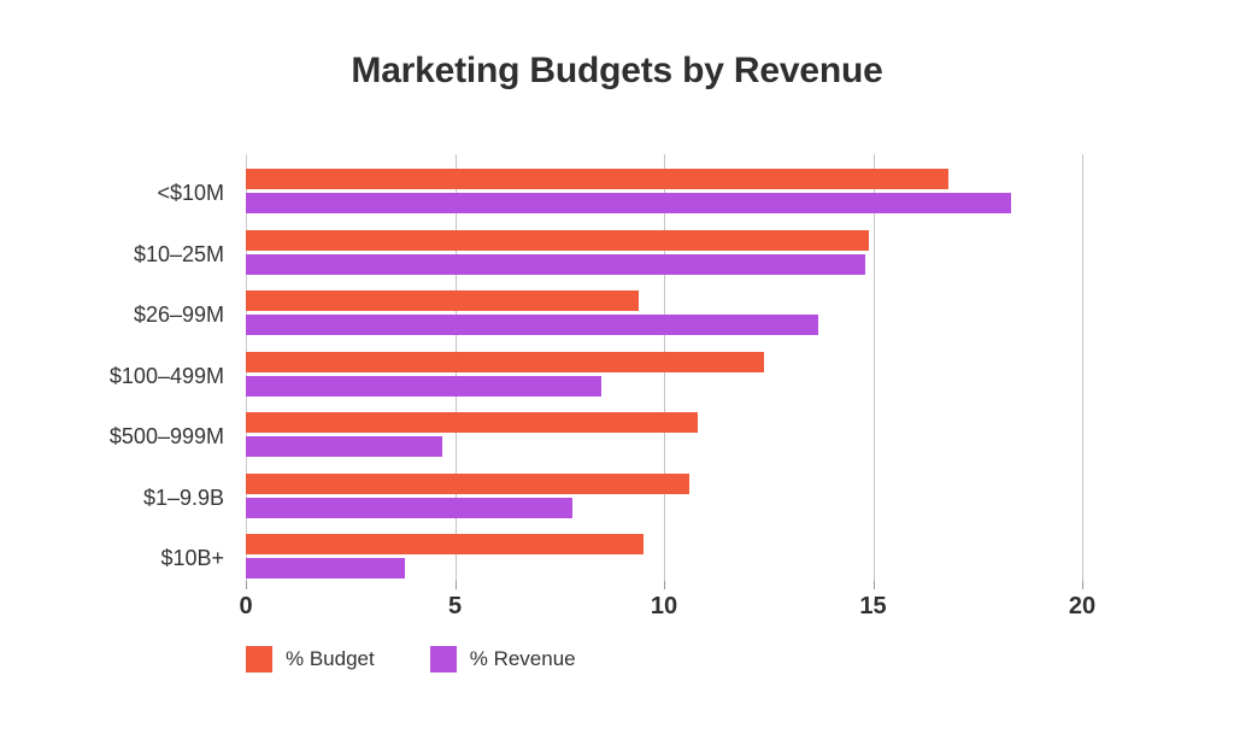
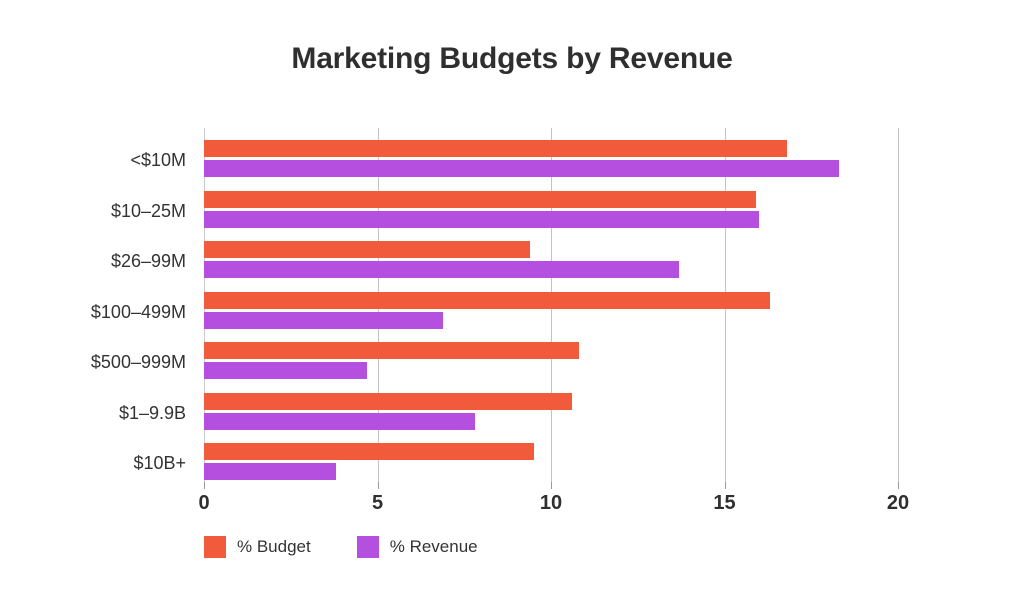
% Budget/$10–25M: 14.9 -> 15.9
% Revenue/$10–25M: 14.8 -> 16.0
% Budget/$100–499M: 12.4 -> 16.3
% Revenue/$100–499M: 8.5 -> 6.9
